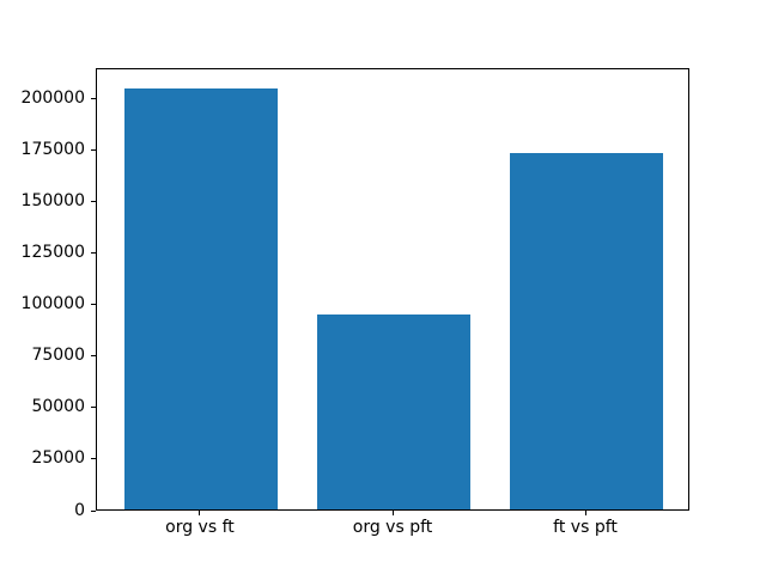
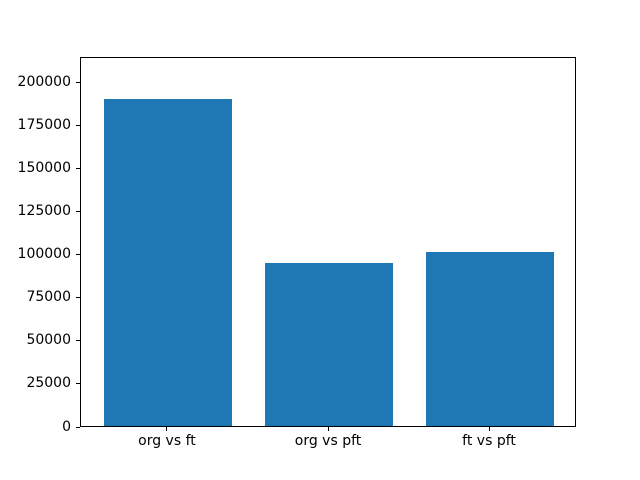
org vs ft: 205000 -> 190000
ft vs pft: 173000 -> 101000
